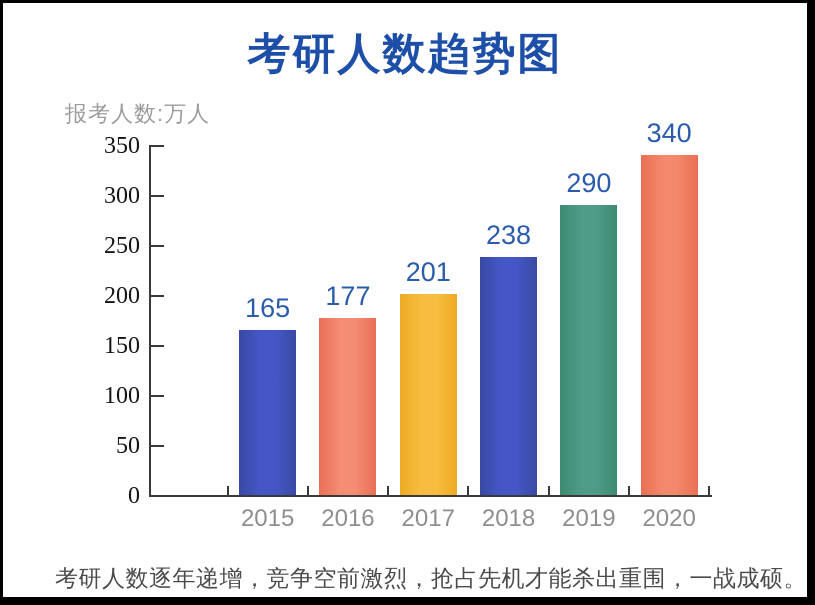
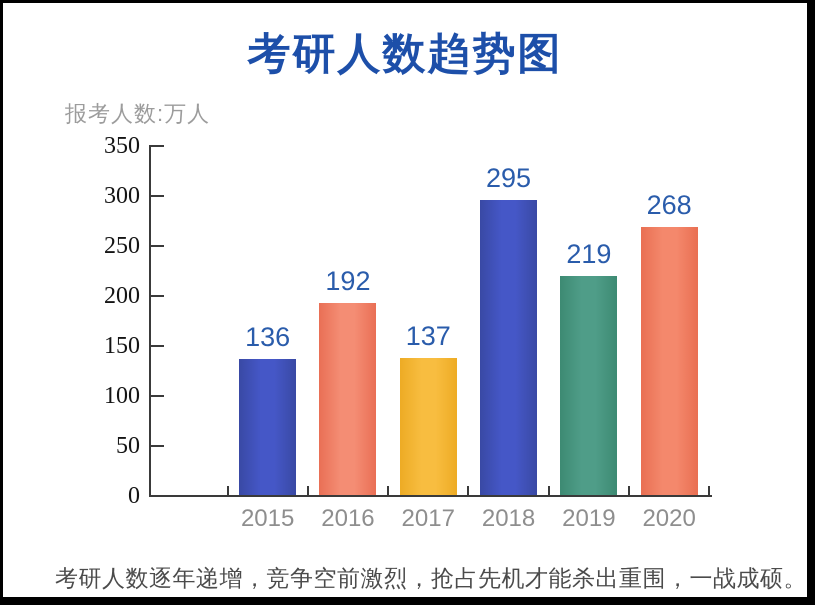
2015: 165 -> 136
2016: 177 -> 192
2017: 201 -> 137
2018: 238 -> 295
2019: 290 -> 219
2020: 340 -> 268
